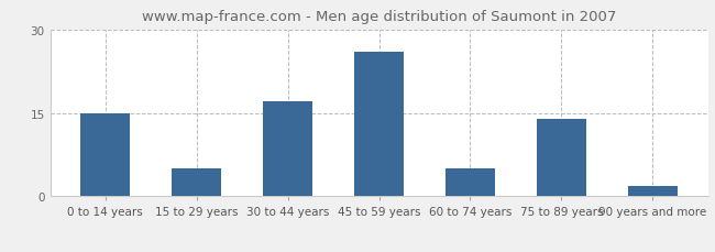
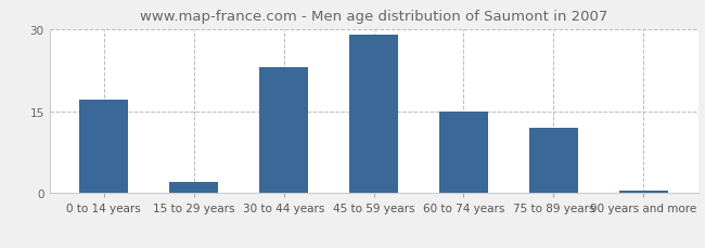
0 to 14 years: 15.0 -> 17.0
15 to 29 years: 5.0 -> 2.0
30 to 44 years: 17.0 -> 23.0
45 to 59 years: 26.0 -> 29.0
60 to 74 years: 5.0 -> 15.0
75 to 89 years: 14.0 -> 12.0
90 years and more: 1.8 -> 0.4
